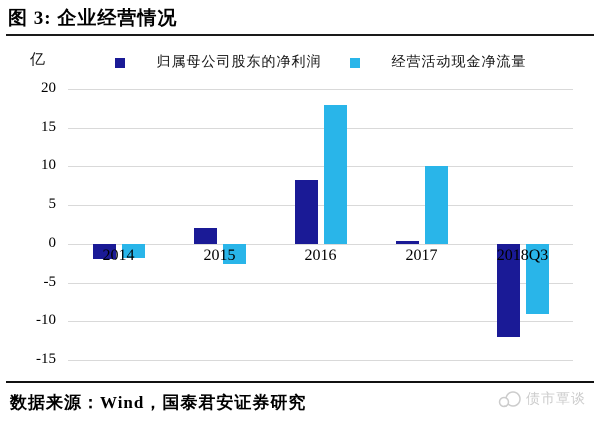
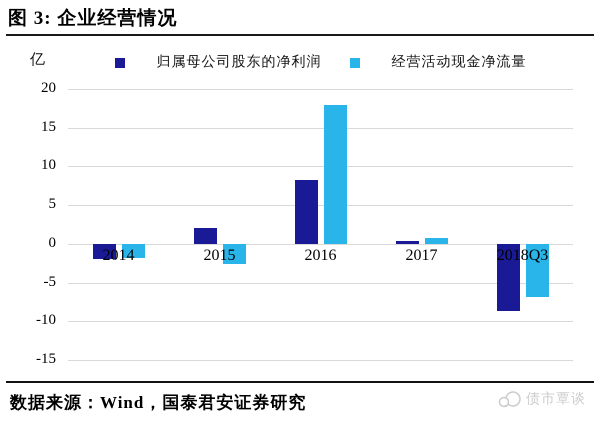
经营活动现金净流量/2017: 10 -> 1
归属母公司股东的净利润/2018Q3: -12 -> -9
经营活动现金净流量/2018Q3: -9 -> -7
